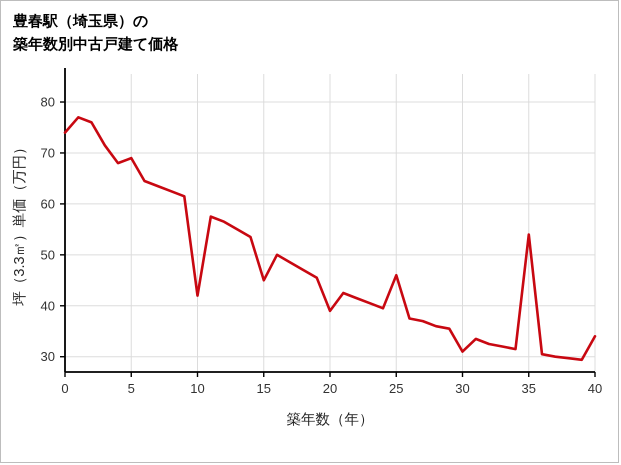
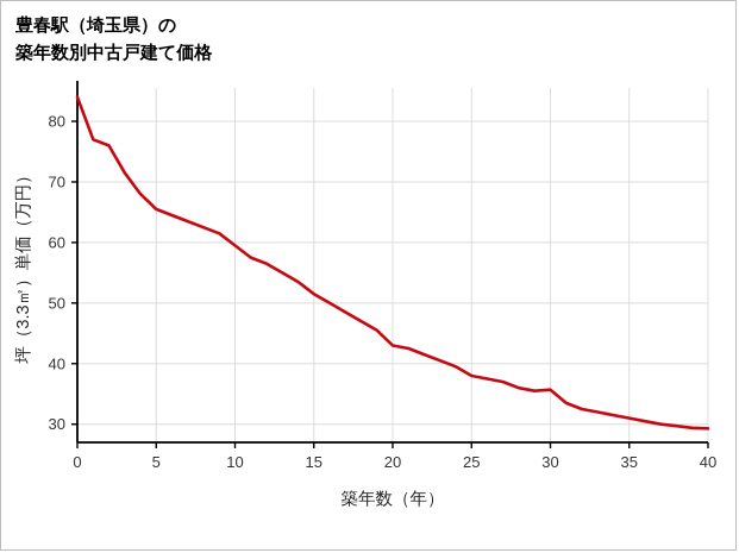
0: 74 -> 84
5: 69 -> 66
10: 42 -> 60
15: 45 -> 52
20: 39 -> 43
25: 46 -> 38
30: 31 -> 36
35: 54 -> 31
40: 34 -> 29
